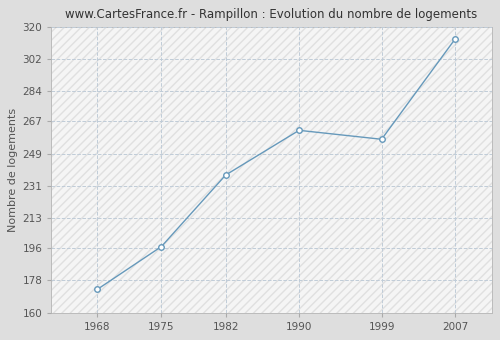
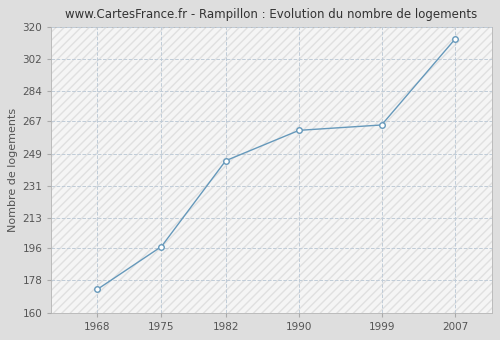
1982: 237 -> 245
1999: 257 -> 265
